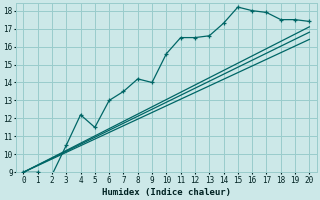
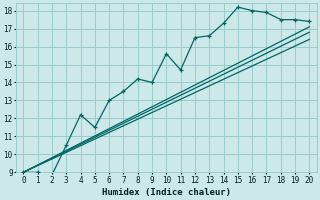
11: 16.5 -> 14.7
